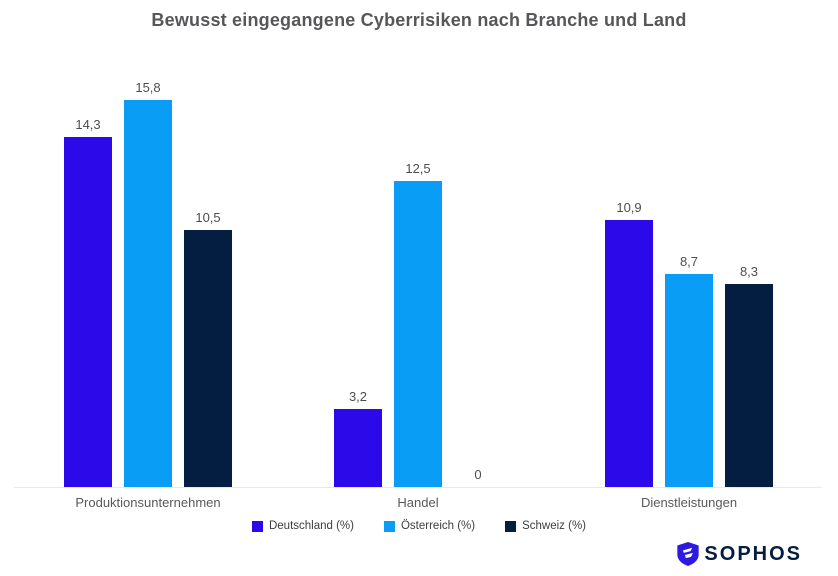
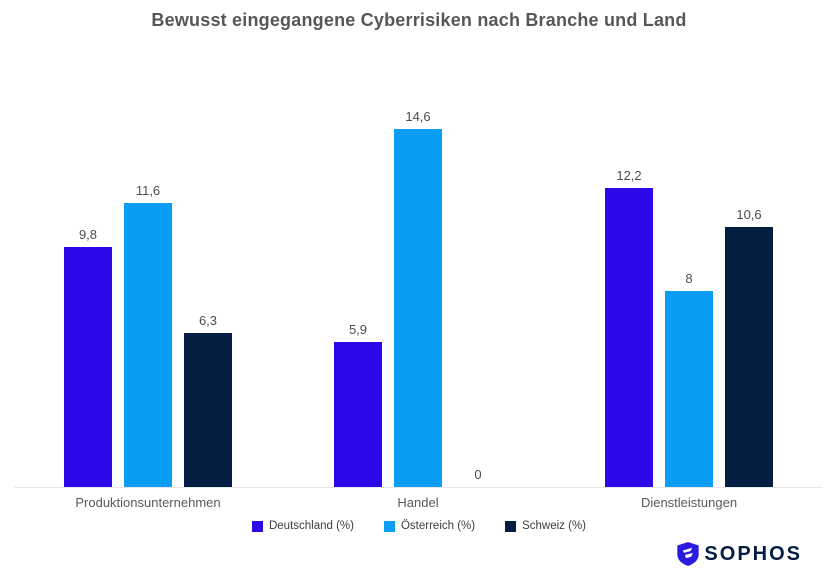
Deutschland (%)/Produktionsunternehmen: 14,3 -> 9,8
Österreich (%)/Produktionsunternehmen: 15,8 -> 11,6
Schweiz (%)/Produktionsunternehmen: 10,5 -> 6,3
Deutschland (%)/Handel: 3,2 -> 5,9
Österreich (%)/Handel: 12,5 -> 14,6
Deutschland (%)/Dienstleistungen: 10,9 -> 12,2
Österreich (%)/Dienstleistungen: 8,7 -> 8
Schweiz (%)/Dienstleistungen: 8,3 -> 10,6
